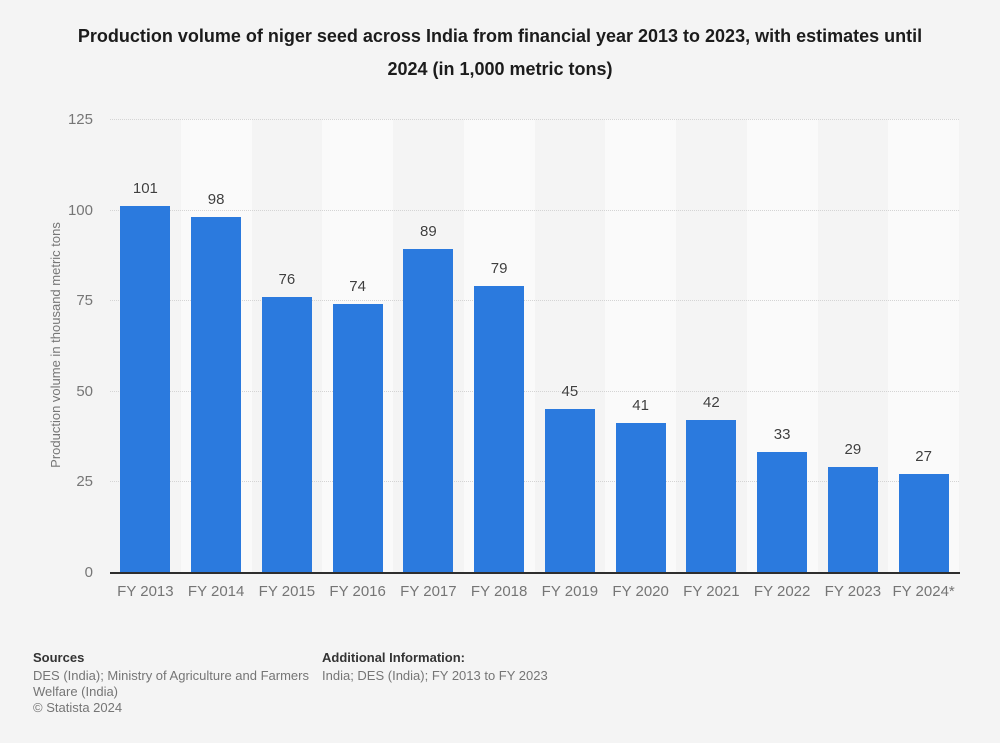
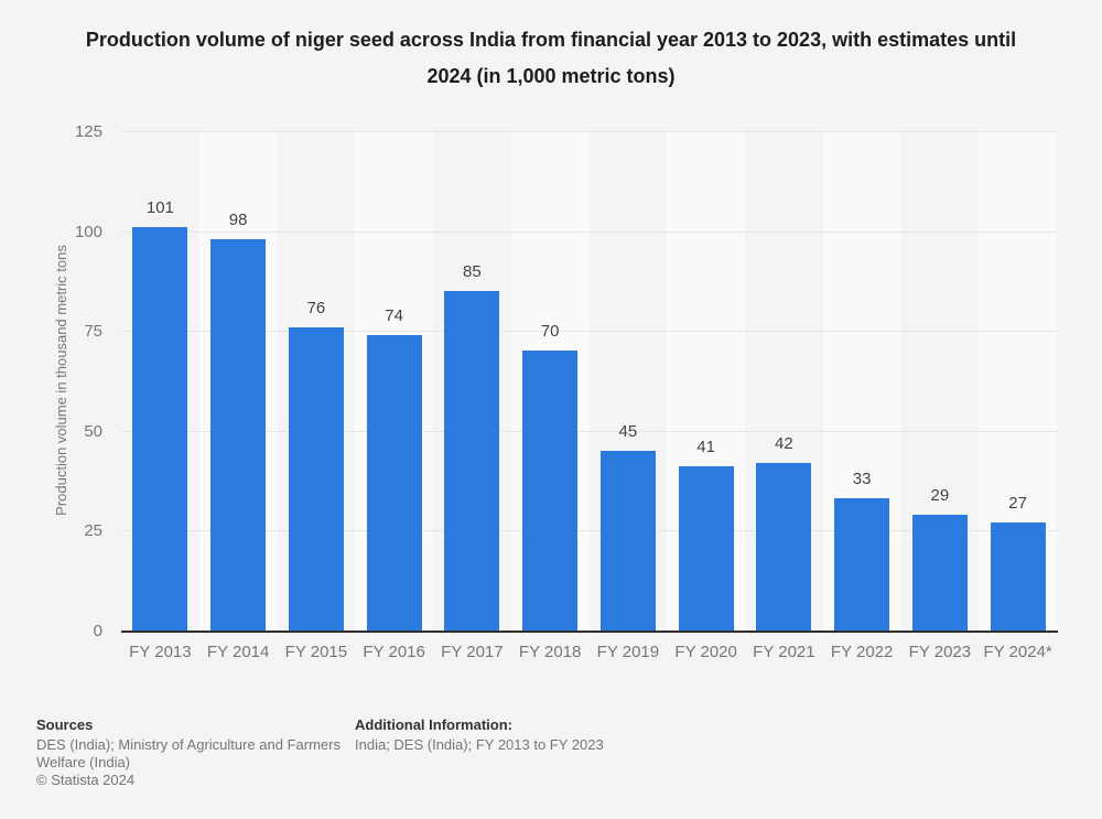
FY 2017: 89 -> 85
FY 2018: 79 -> 70
